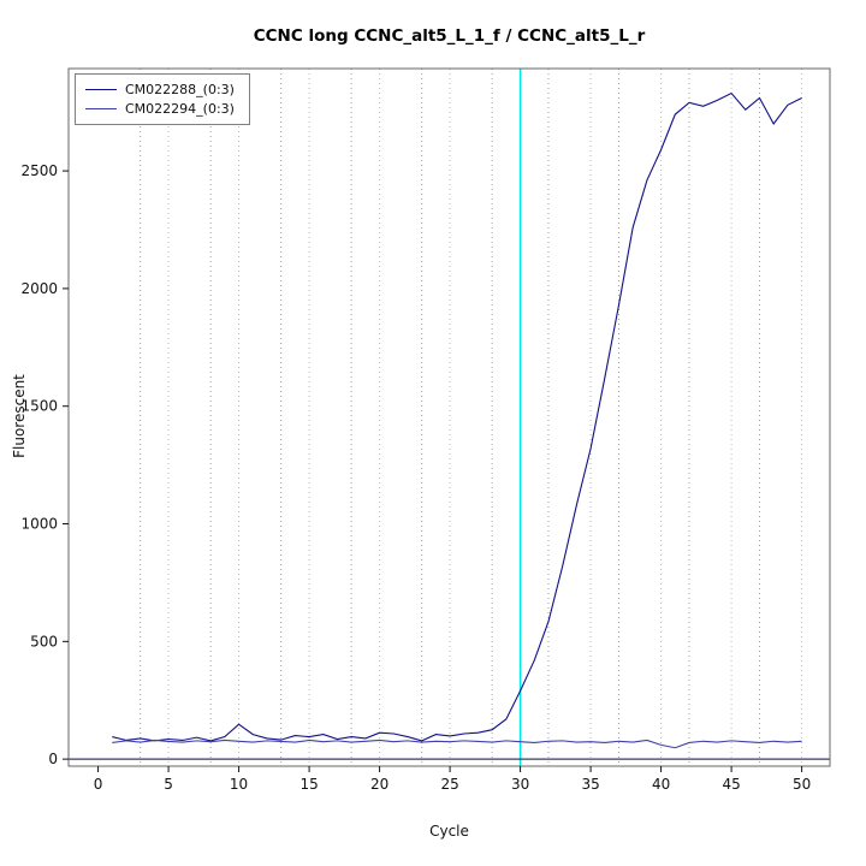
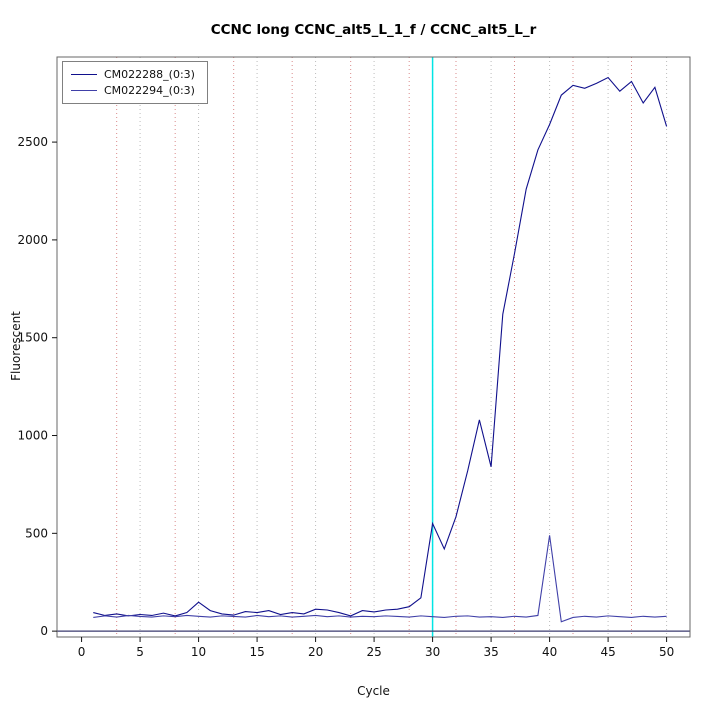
CM022288_(0:3)/30: 290 -> 550
CM022288_(0:3)/35: 1320 -> 840
CM022294_(0:3)/40: 60 -> 490
CM022288_(0:3)/50: 2810 -> 2580
